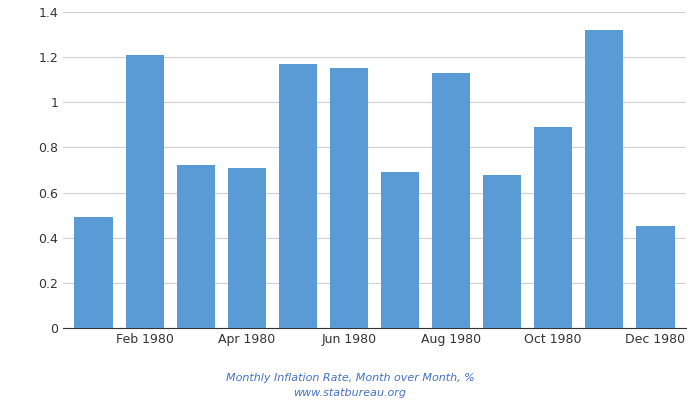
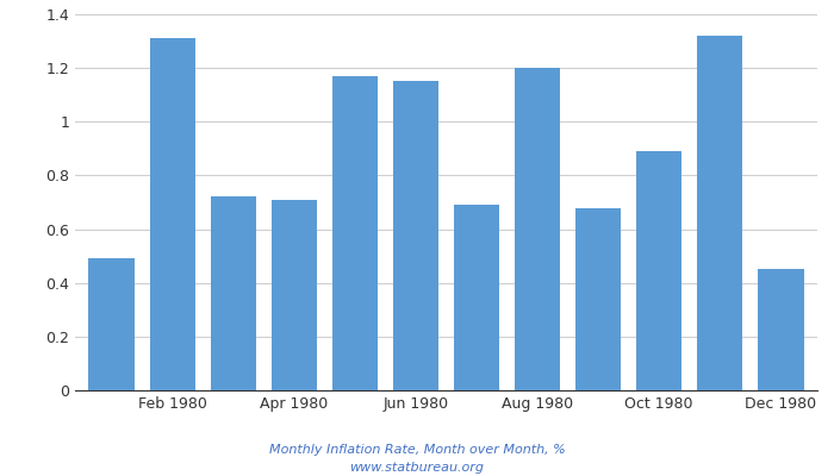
Feb 1980: 1.21 -> 1.31
Aug 1980: 1.13 -> 1.20
